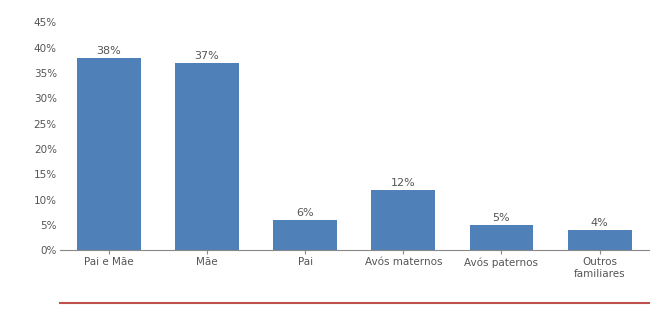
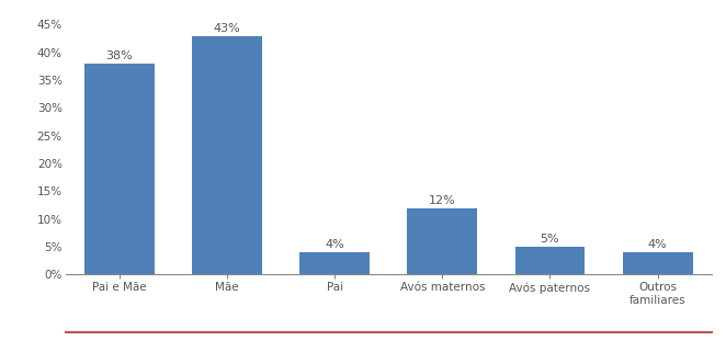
Mãe: 37% -> 43%
Pai: 6% -> 4%
